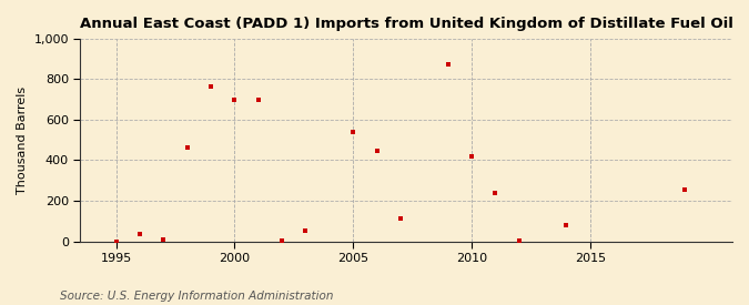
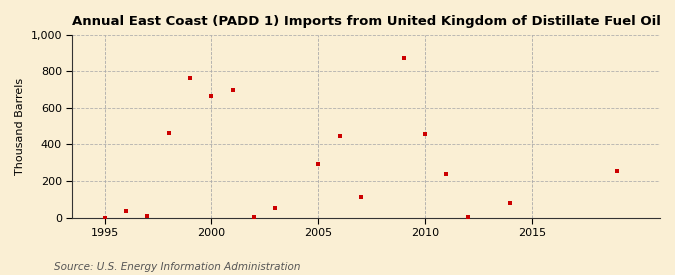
2000: 700 -> 660
2005: 540 -> 300
2010: 420 -> 460
